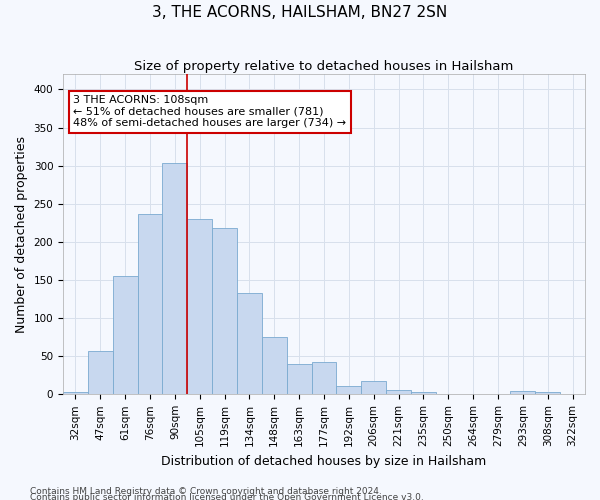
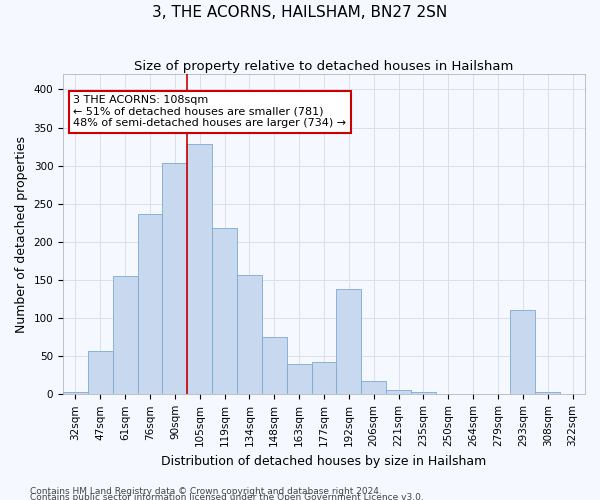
105sqm: 230 -> 328
134sqm: 133 -> 156
192sqm: 11 -> 138
293sqm: 4 -> 110
